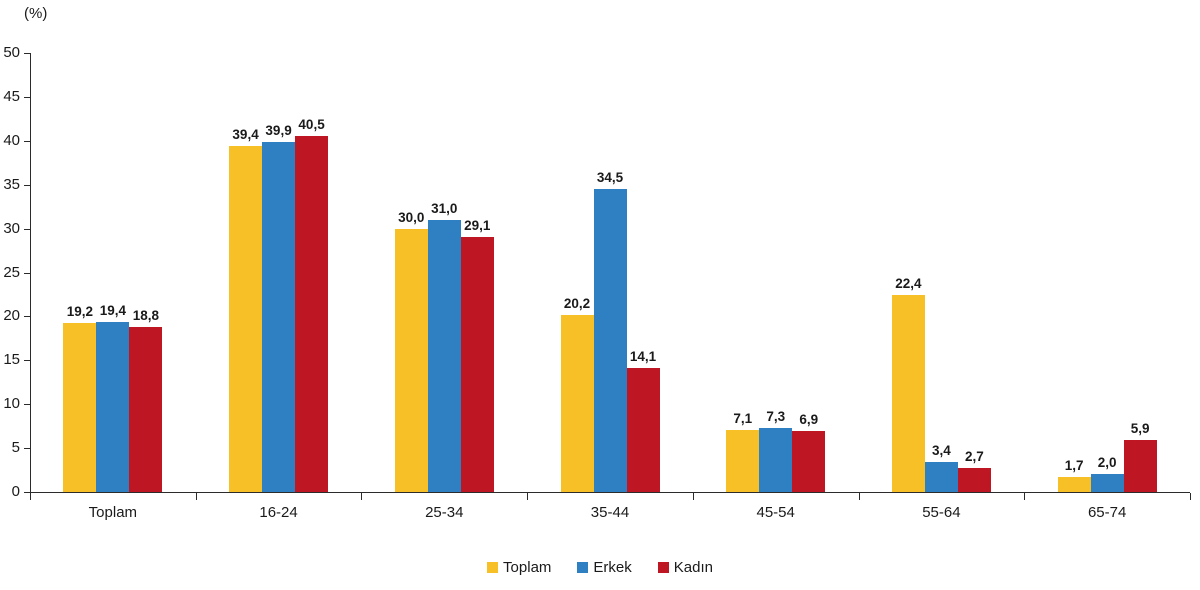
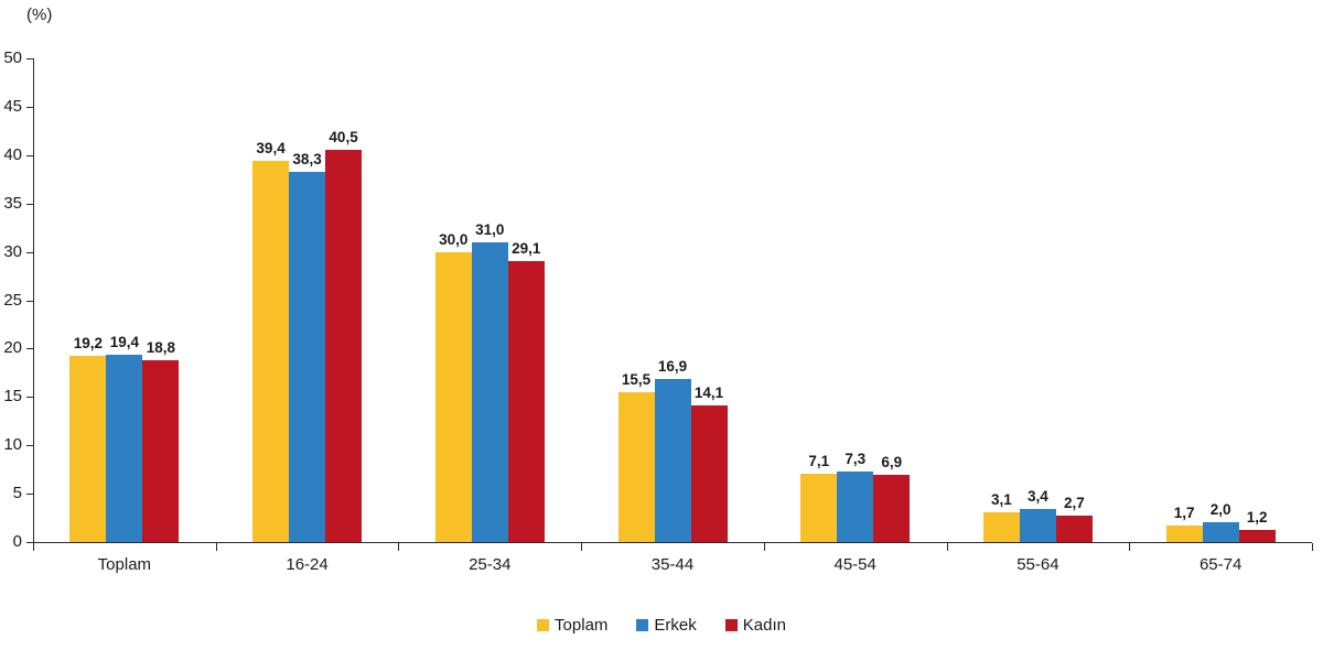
Erkek/16-24: 39,9 -> 38,3
Toplam/35-44: 20,2 -> 15,5
Erkek/35-44: 34,5 -> 16,9
Toplam/55-64: 22,4 -> 3,1
Kadın/65-74: 5,9 -> 1,2
